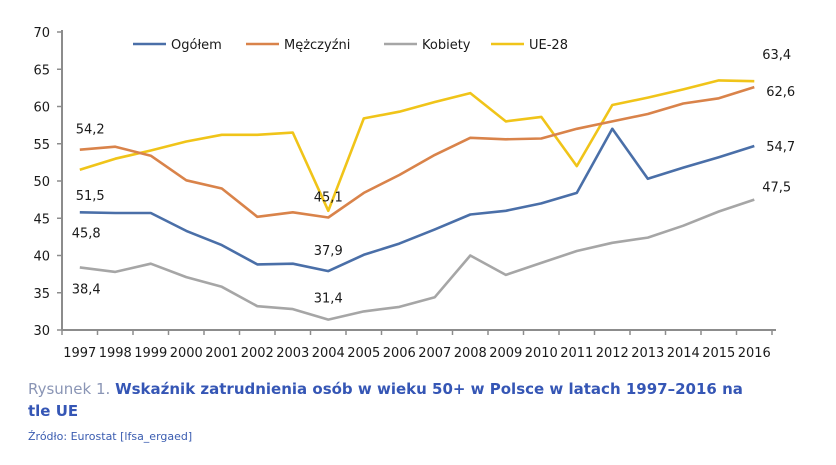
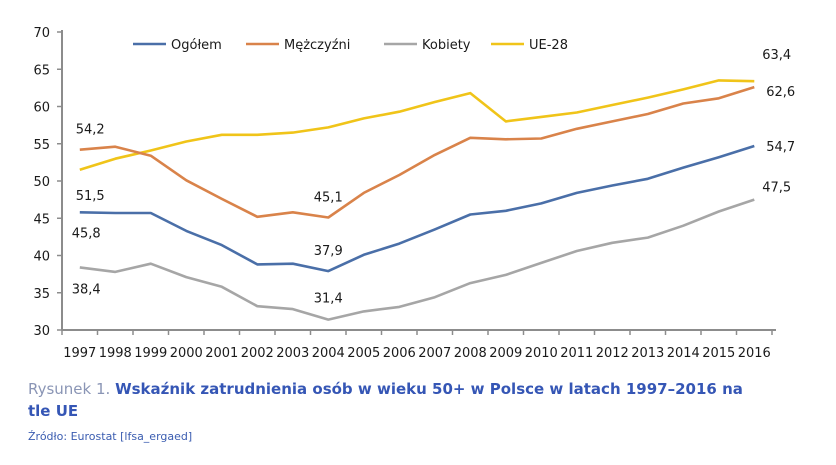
Mężczyźni/2001: 49 -> 48
UE-28/2004: 46 -> 57
Kobiety/2008: 40 -> 36
UE-28/2011: 52 -> 59
Ogółem/2012: 57 -> 49
